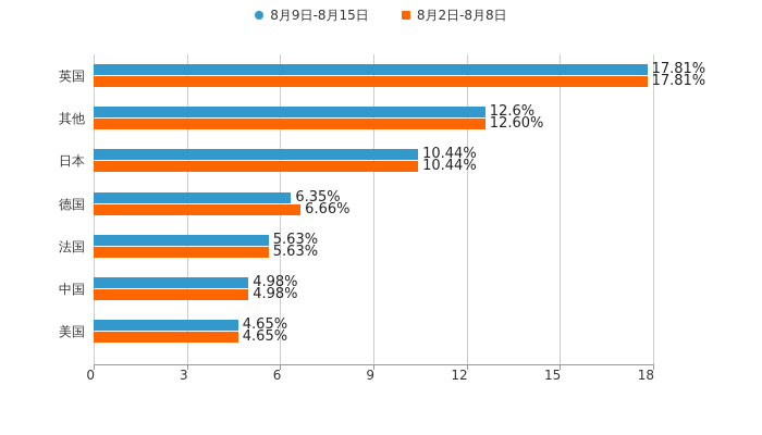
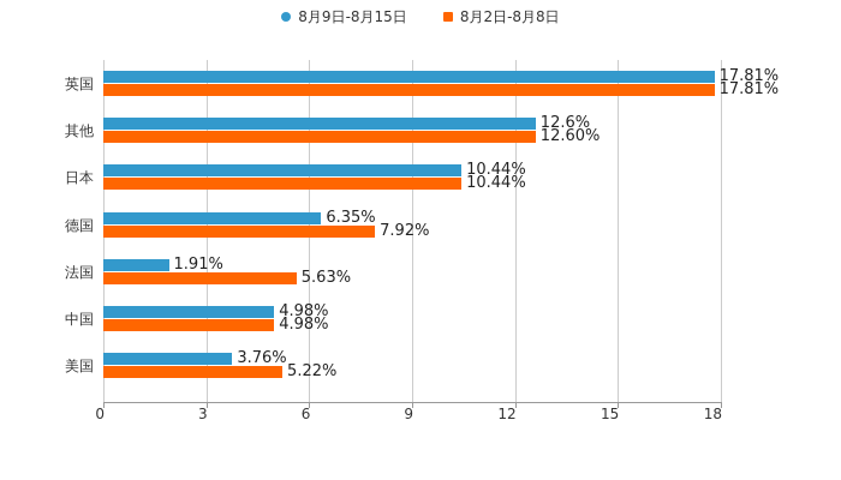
8月2日-8月8日/德国: 6.66% -> 7.92%
8月9日-8月15日/法国: 5.63% -> 1.91%
8月9日-8月15日/美国: 4.65% -> 3.76%
8月2日-8月8日/美国: 4.65% -> 5.22%
